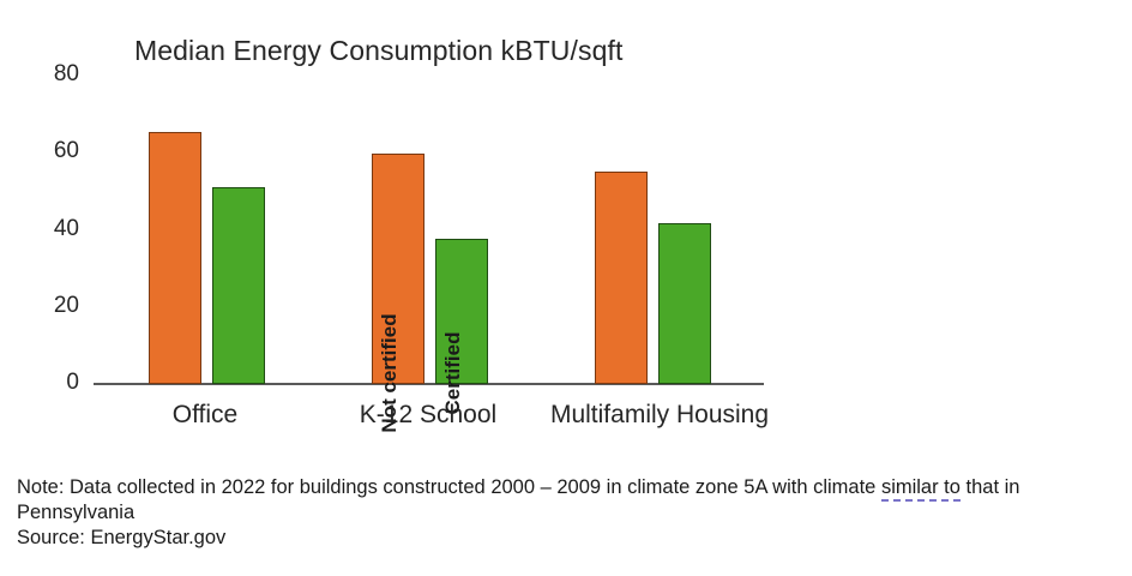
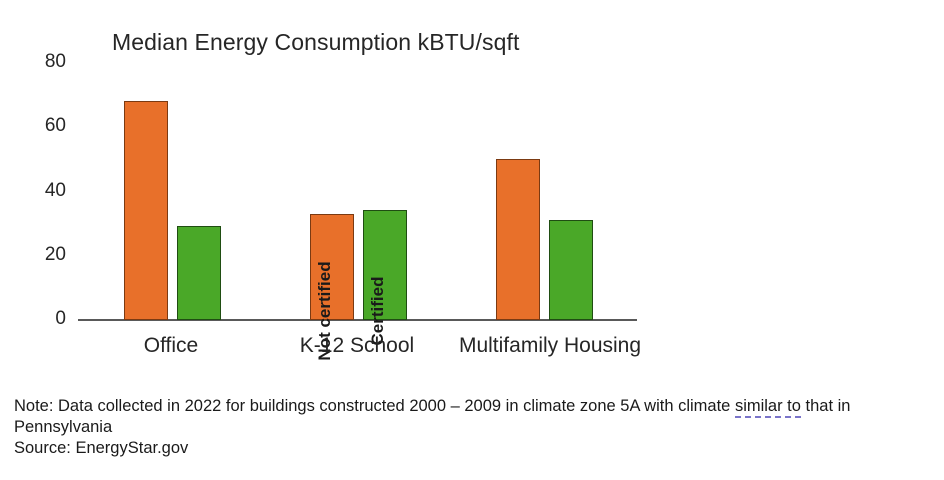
Not certified/Office: 65 -> 68
Certified/Office: 51 -> 29
Not certified/K-12 School: 60 -> 33
Certified/K-12 School: 38 -> 34
Not certified/Multifamily Housing: 55 -> 50
Certified/Multifamily Housing: 42 -> 31
